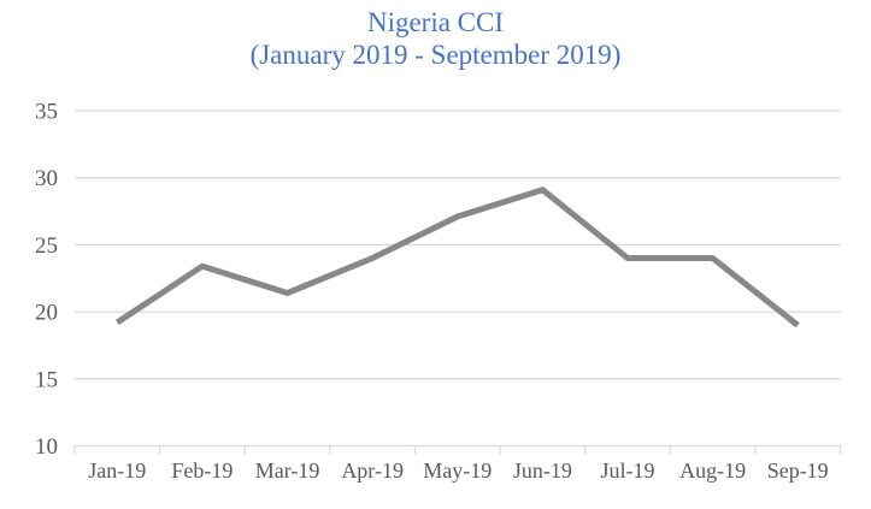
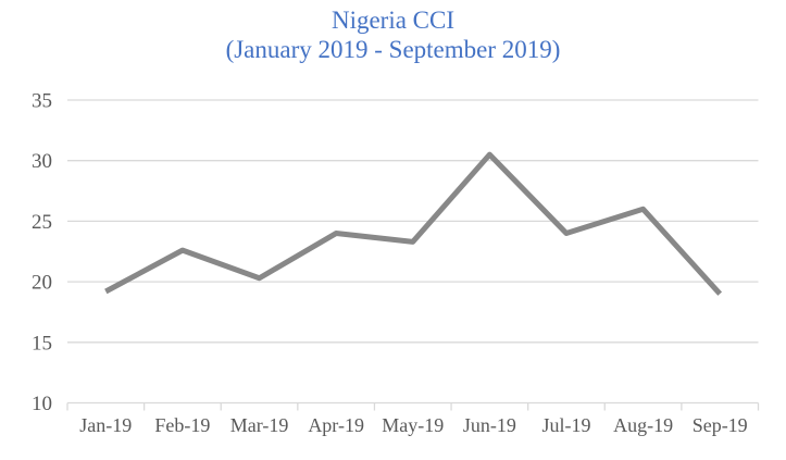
Feb-19: 23.4 -> 22.6
Mar-19: 21.4 -> 20.3
May-19: 27.1 -> 23.3
Jun-19: 29.1 -> 30.5
Aug-19: 24.0 -> 26.0
